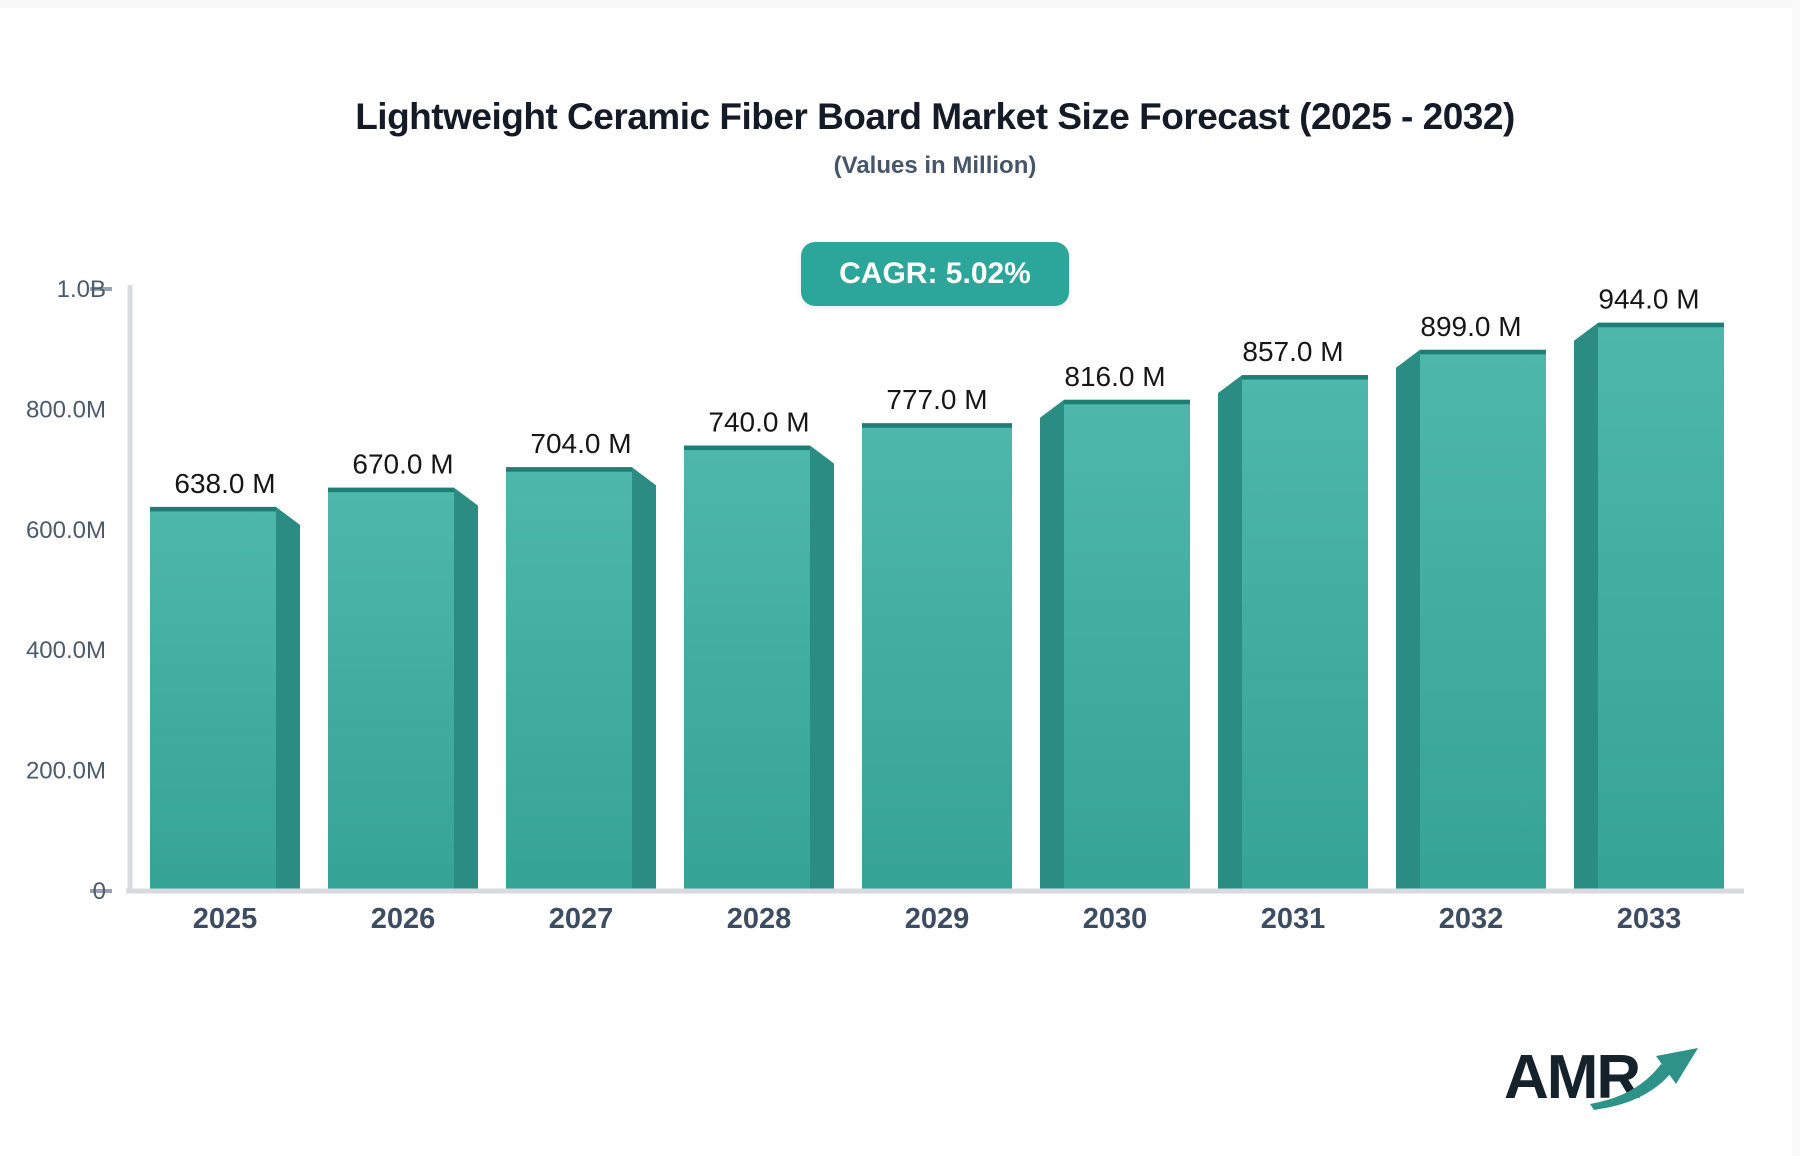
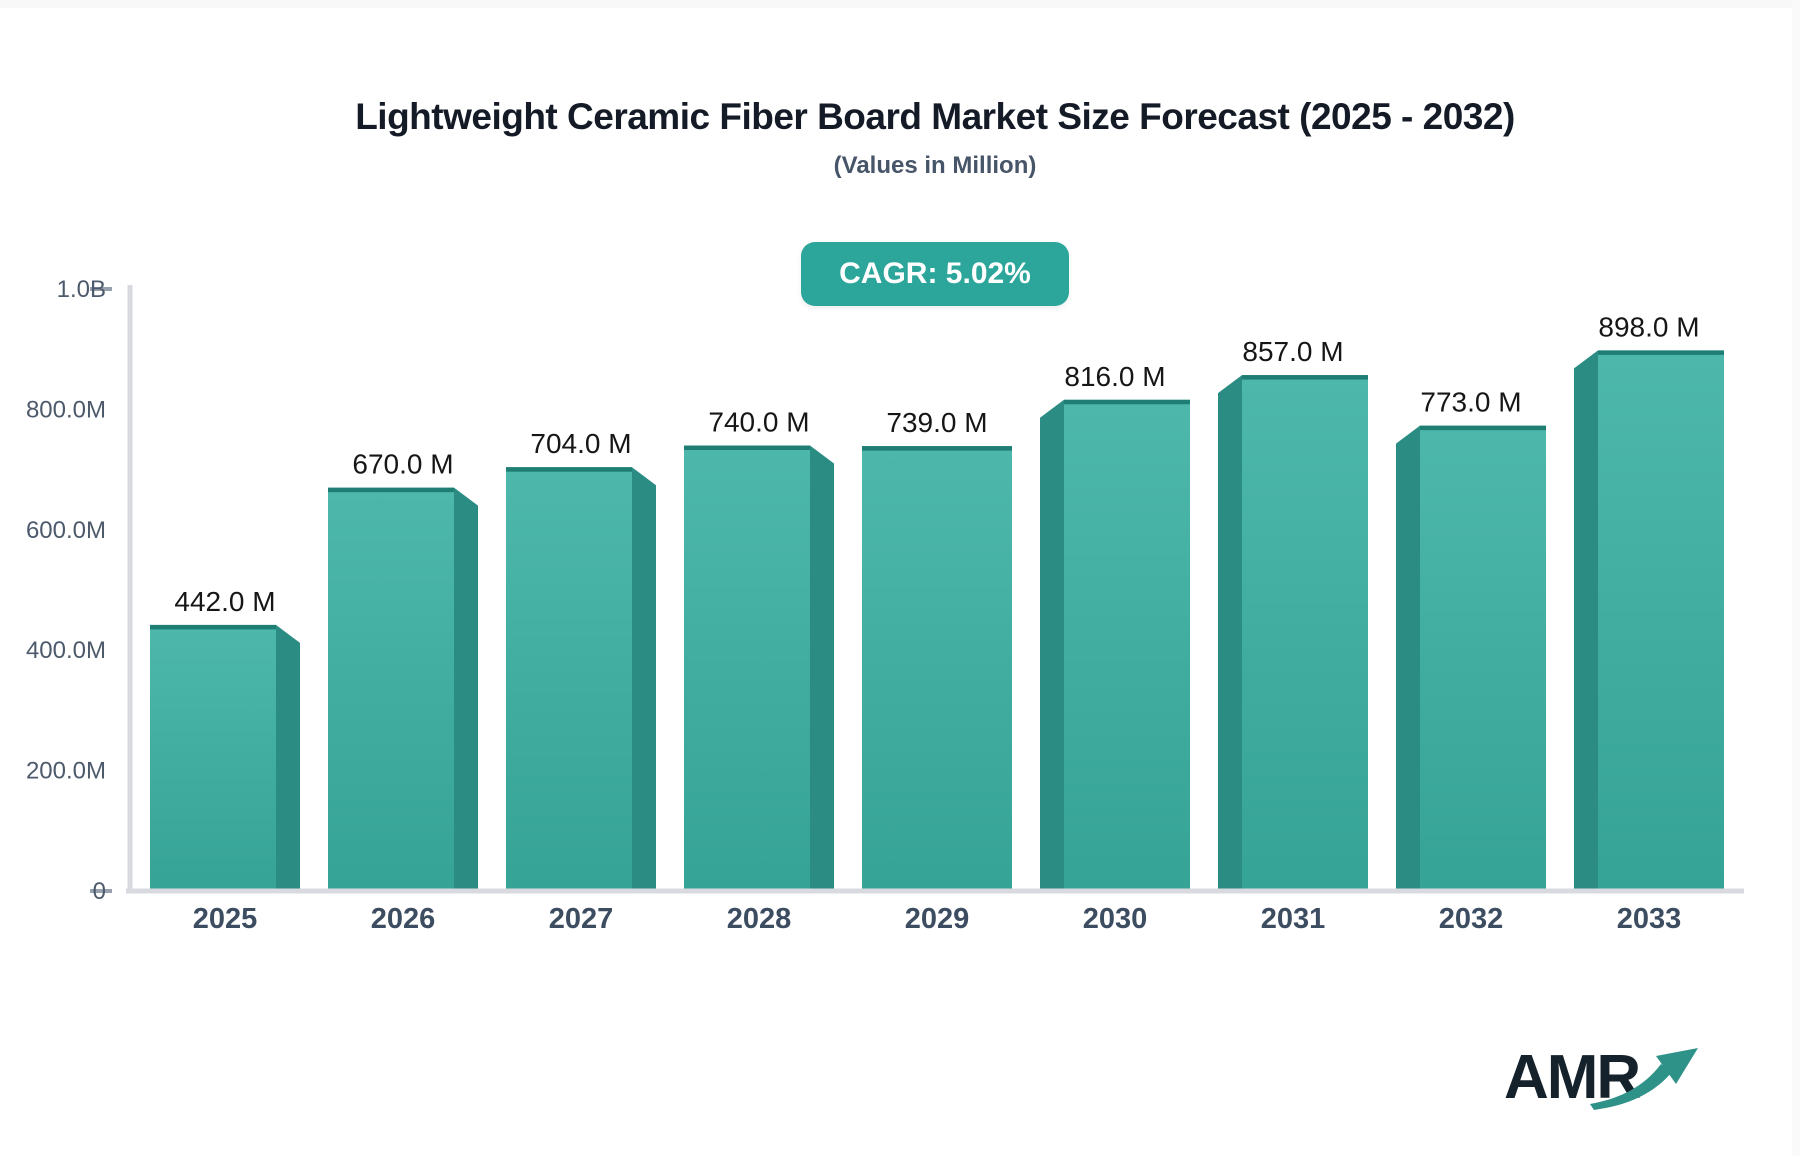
2025: 638.0 -> 442.0
2029: 777.0 -> 739.0
2032: 899.0 -> 773.0
2033: 944.0 -> 898.0
